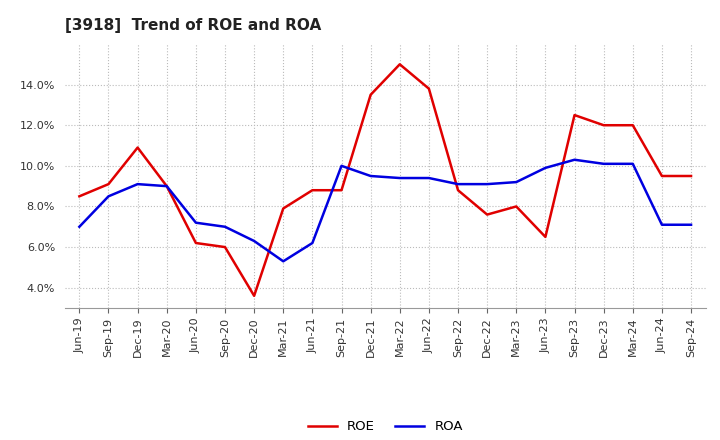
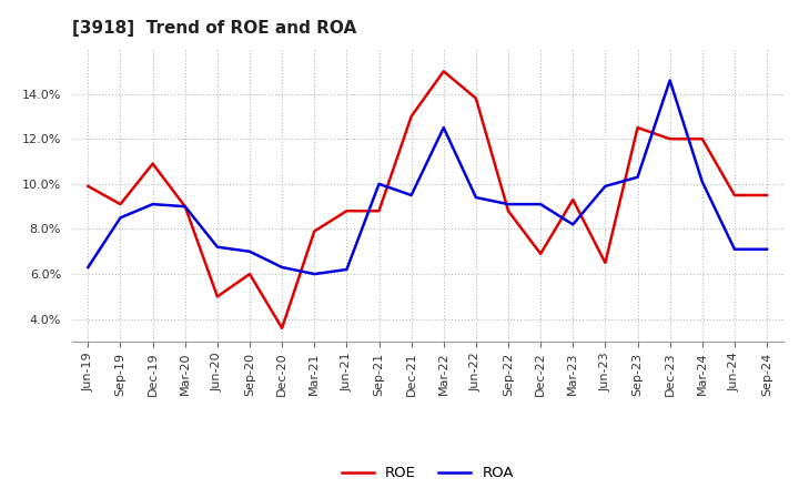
ROE/Jun-19: 8.5% -> 9.9%
ROA/Jun-19: 7.0% -> 6.3%
ROE/Jun-20: 6.2% -> 5.0%
ROA/Mar-21: 5.3% -> 6.0%
ROE/Dec-21: 13.5% -> 13.0%
ROA/Mar-22: 9.4% -> 12.5%
ROE/Dec-22: 7.6% -> 6.9%
ROE/Mar-23: 8.0% -> 9.3%
ROA/Mar-23: 9.2% -> 8.2%
ROA/Dec-23: 10.1% -> 14.6%
